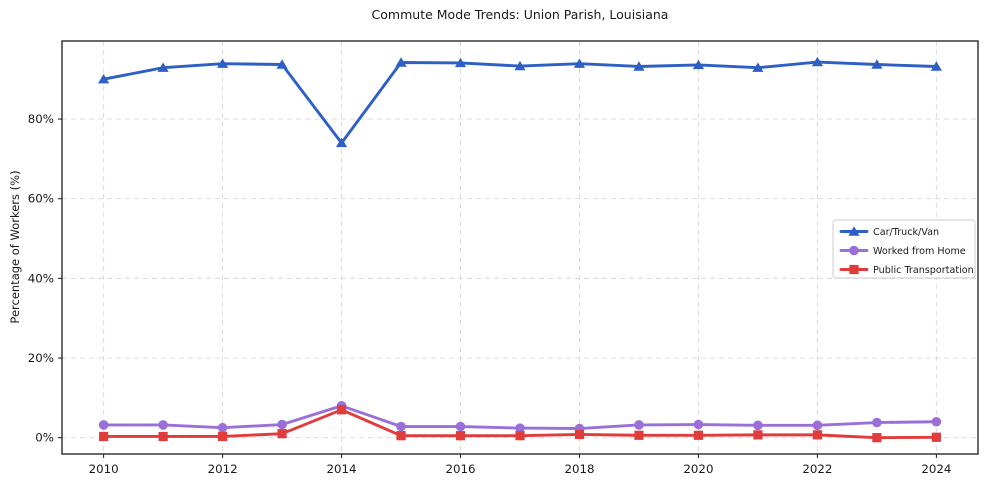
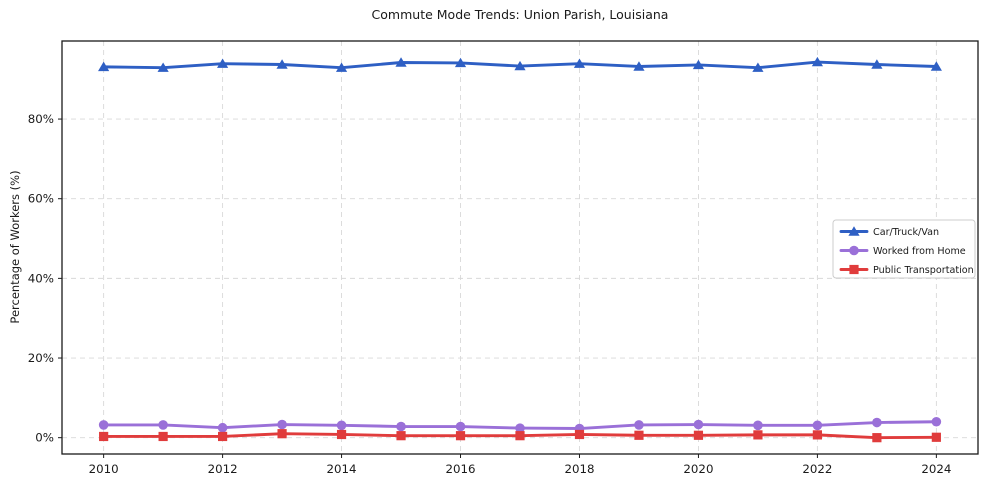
Car/Truck/Van/2010: 90% -> 93%
Car/Truck/Van/2014: 74% -> 93%
Worked from Home/2014: 8% -> 3%
Public Transportation/2014: 7% -> 1%
